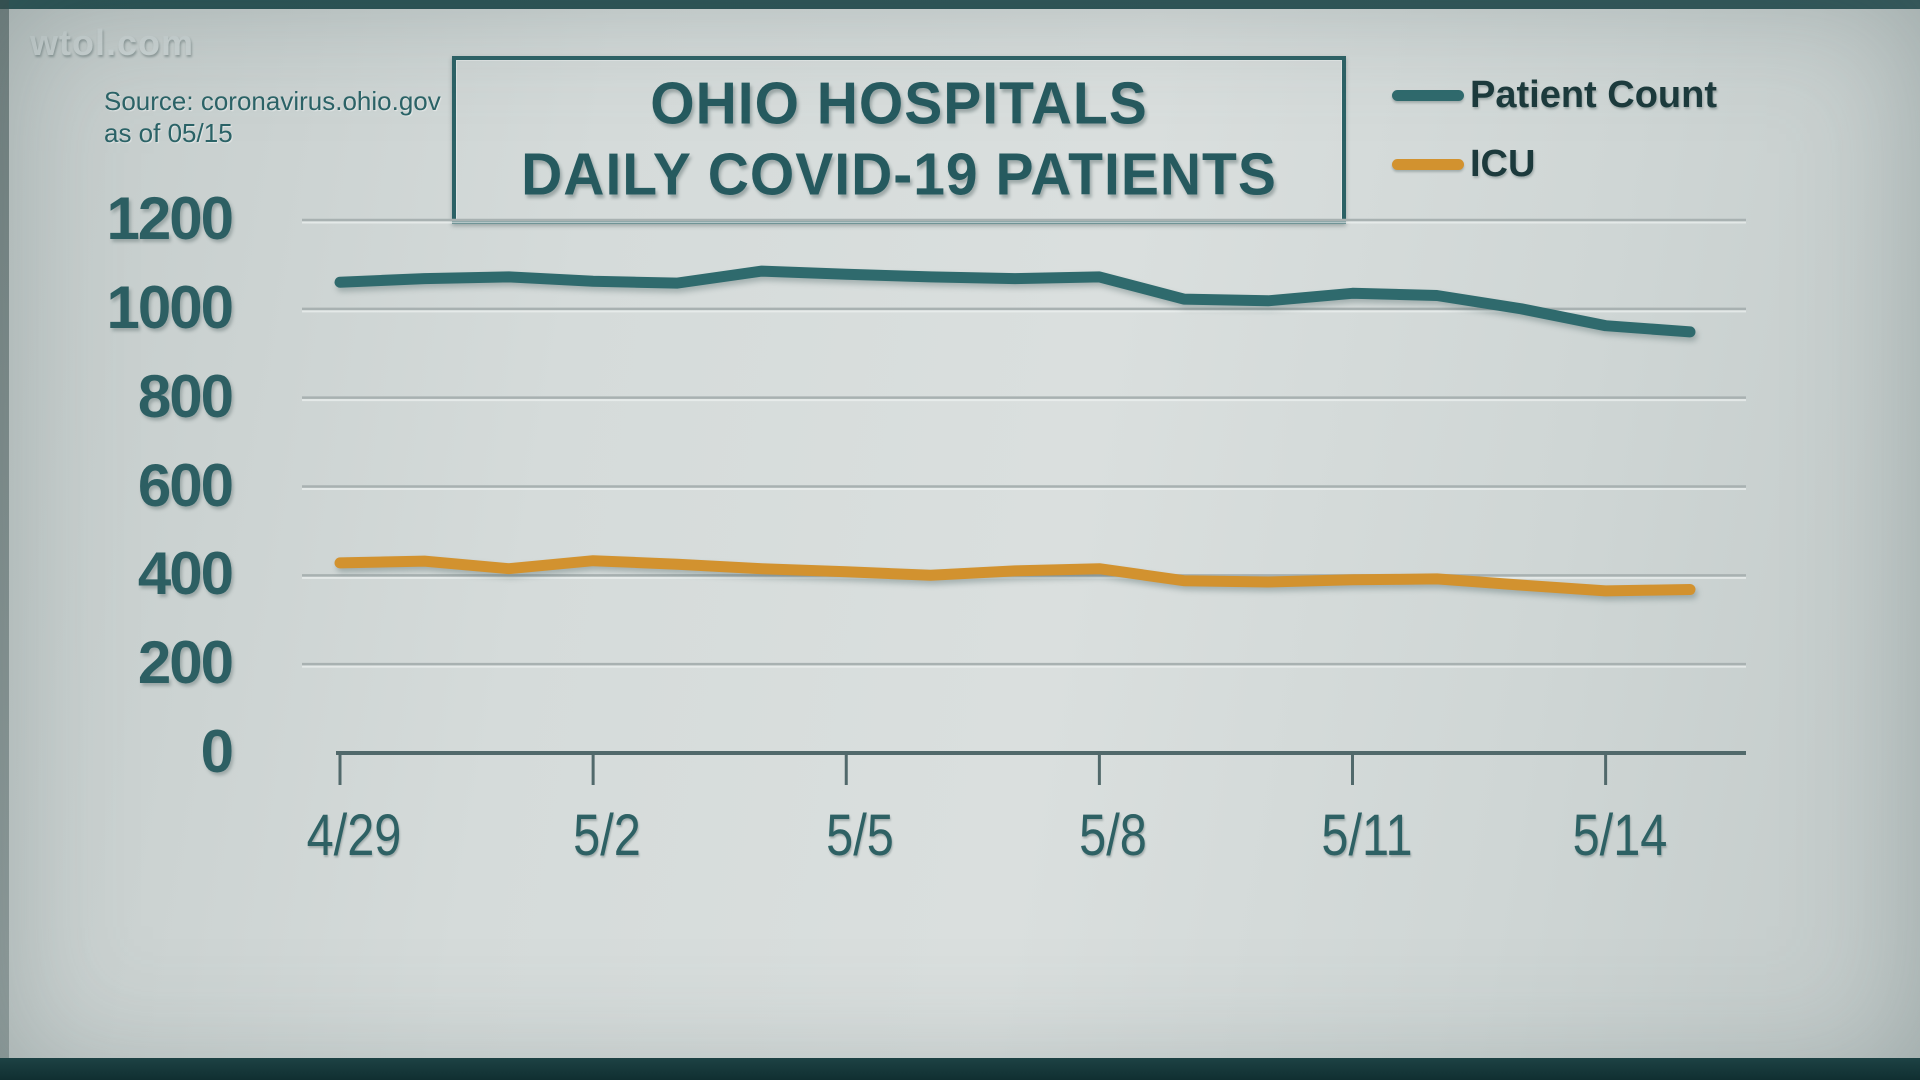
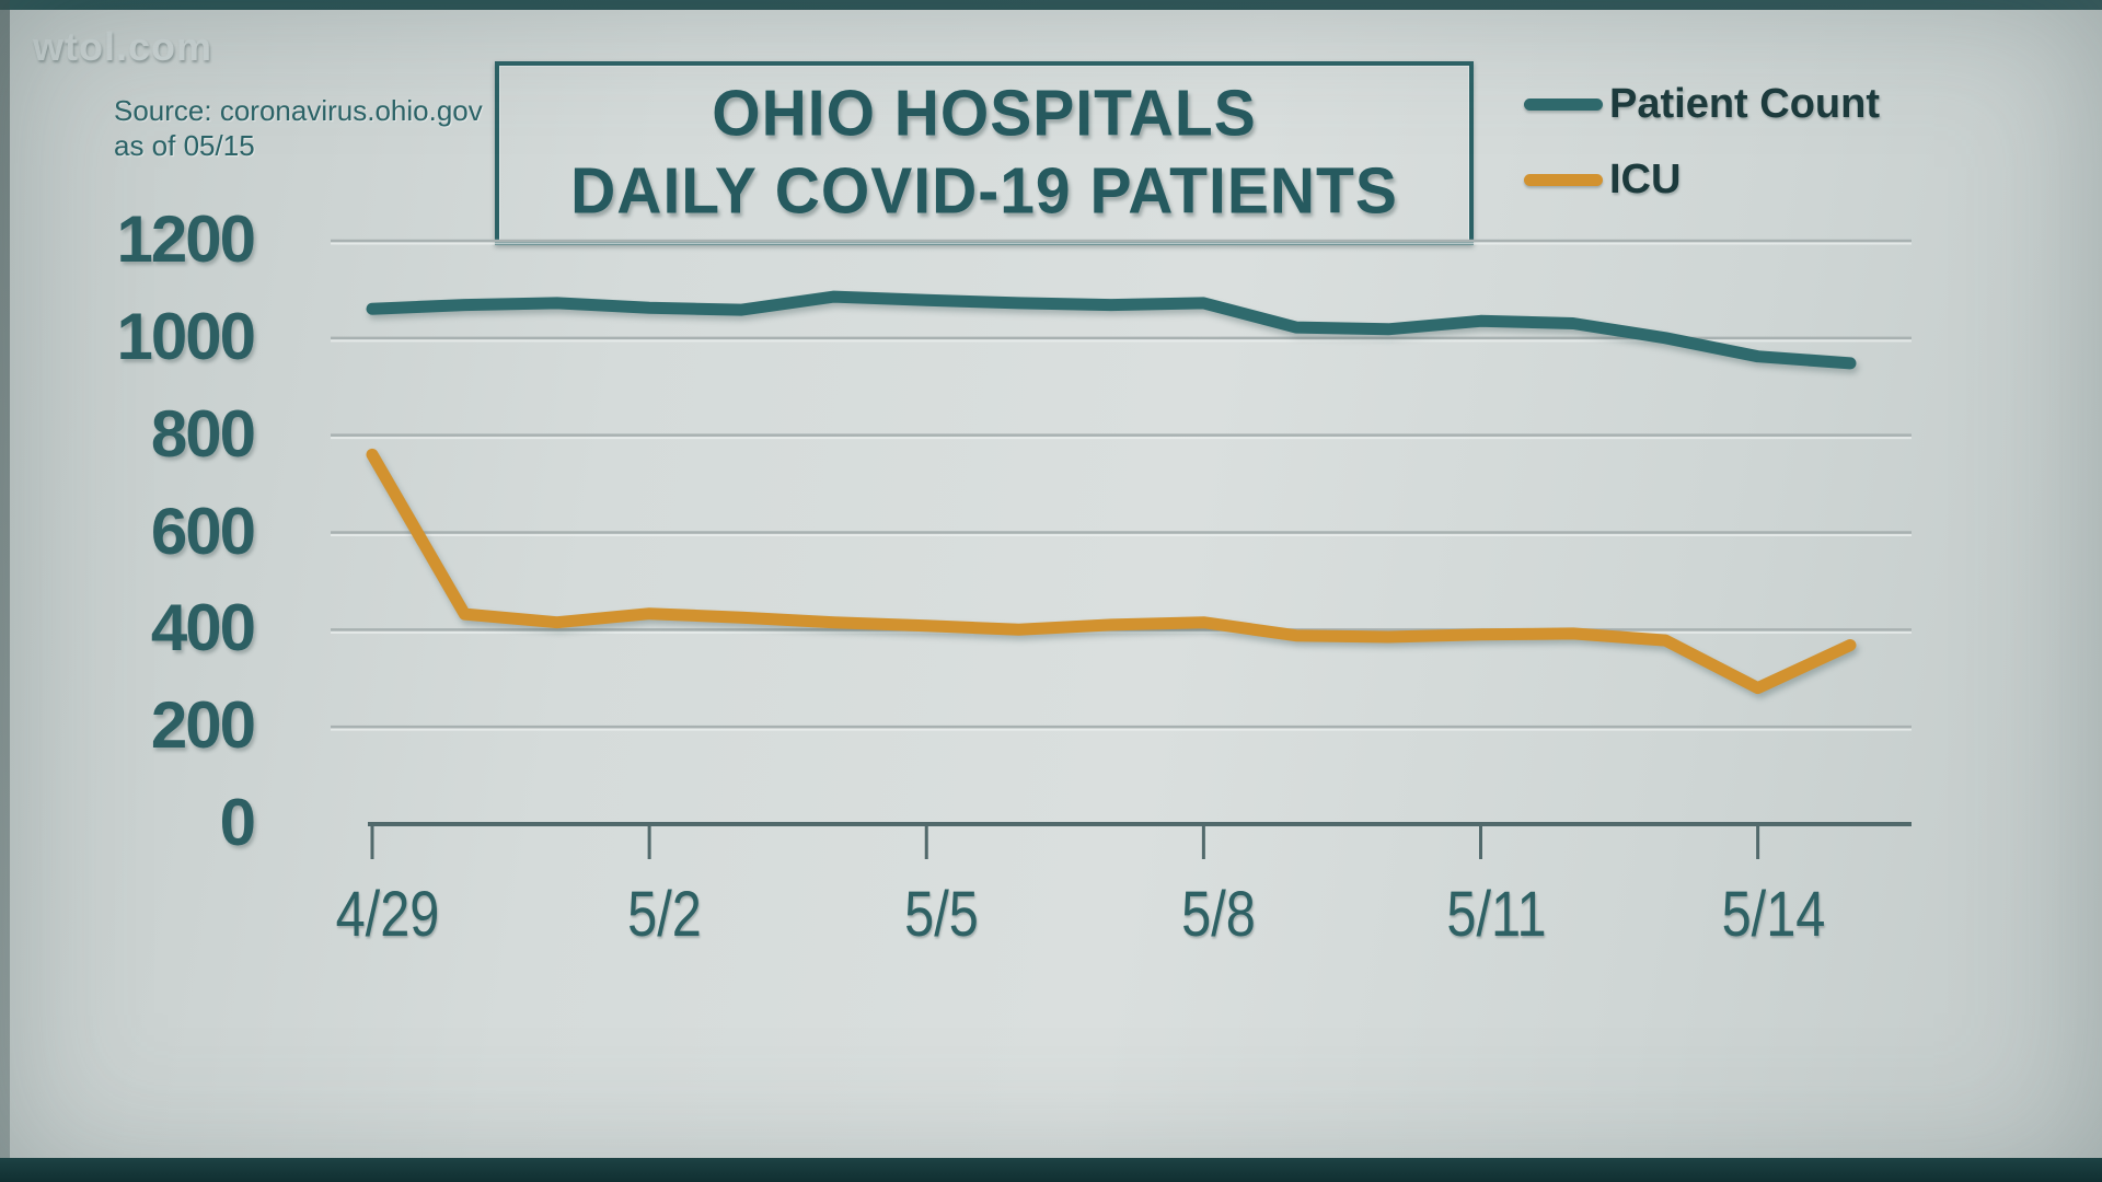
ICU/4/29: 430 -> 760
ICU/5/14: 360 -> 280
